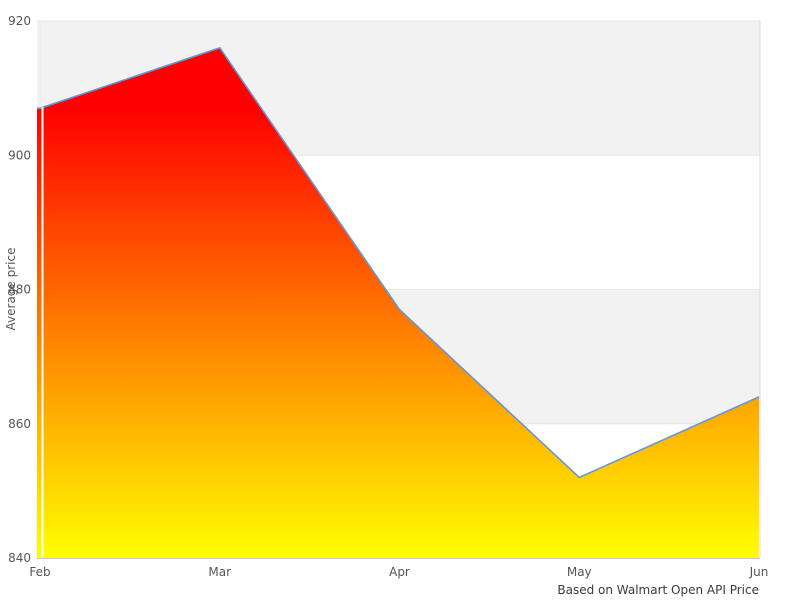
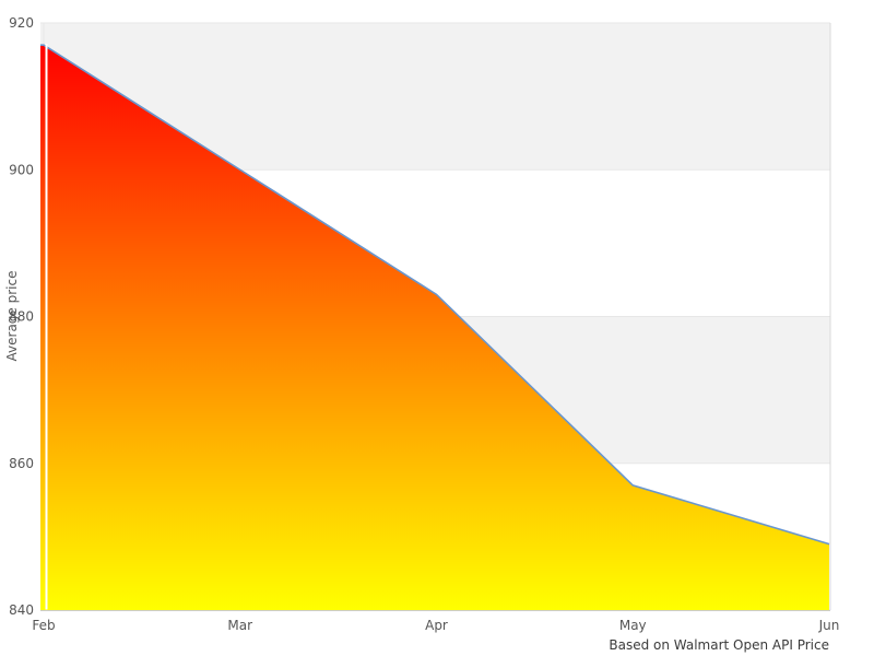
Feb: 907 -> 917
Mar: 916 -> 900
Apr: 877 -> 883
May: 852 -> 857
Jun: 864 -> 849
